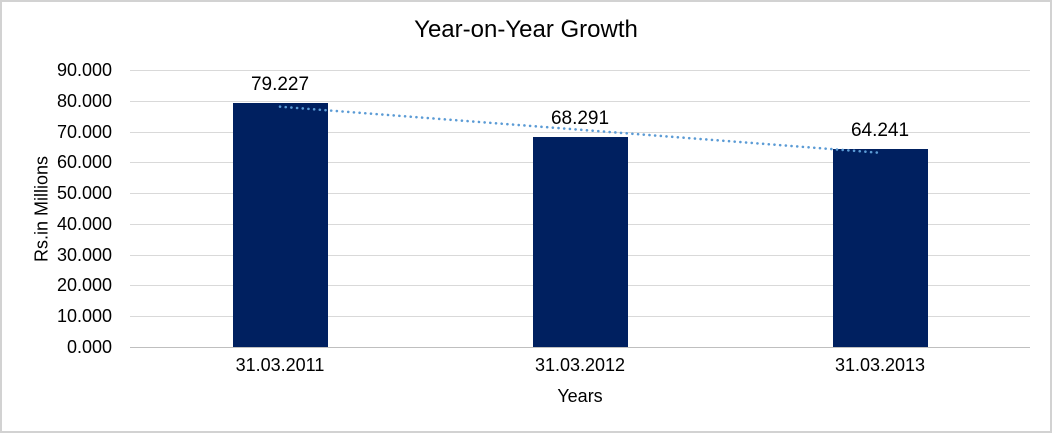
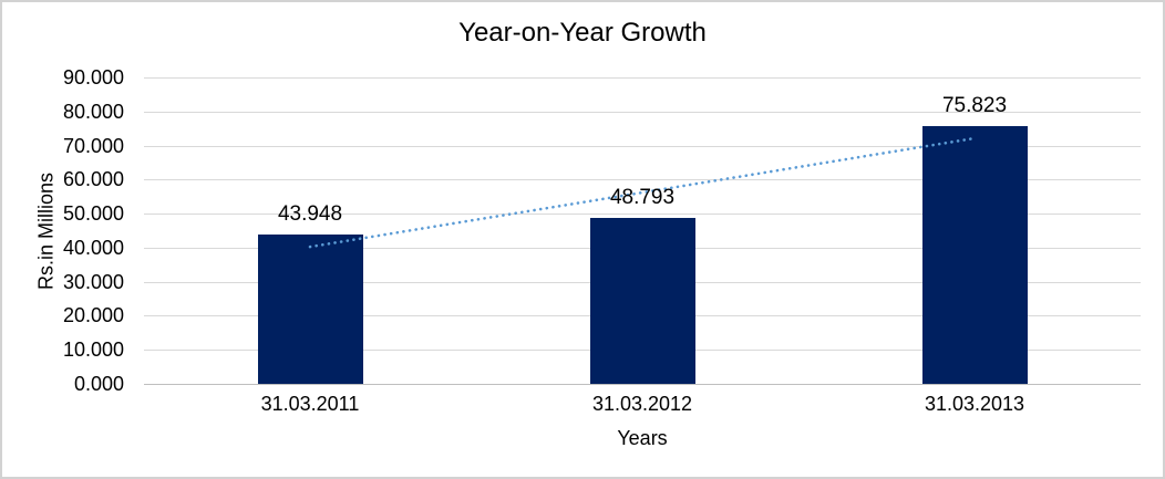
31.03.2011: 79.227 -> 43.948
31.03.2012: 68.291 -> 48.793
31.03.2013: 64.241 -> 75.823
